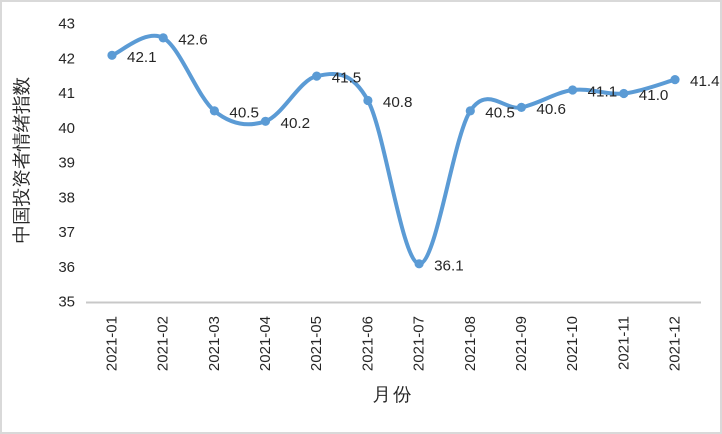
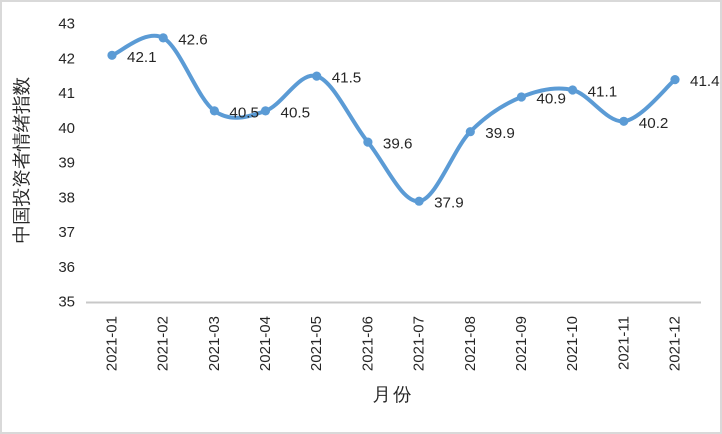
2021-04: 40.2 -> 40.5
2021-06: 40.8 -> 39.6
2021-07: 36.1 -> 37.9
2021-08: 40.5 -> 39.9
2021-09: 40.6 -> 40.9
2021-11: 41.0 -> 40.2
